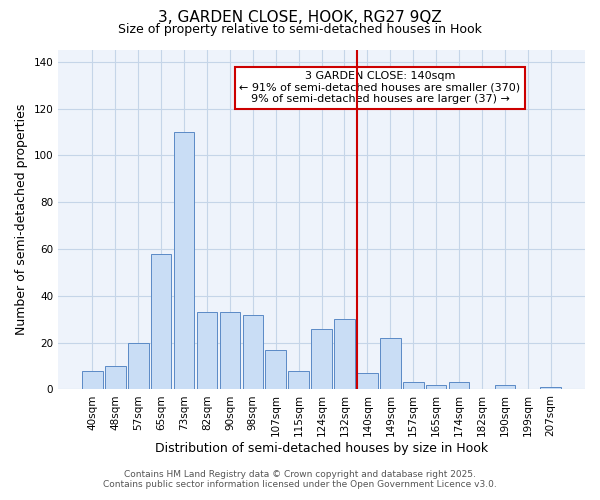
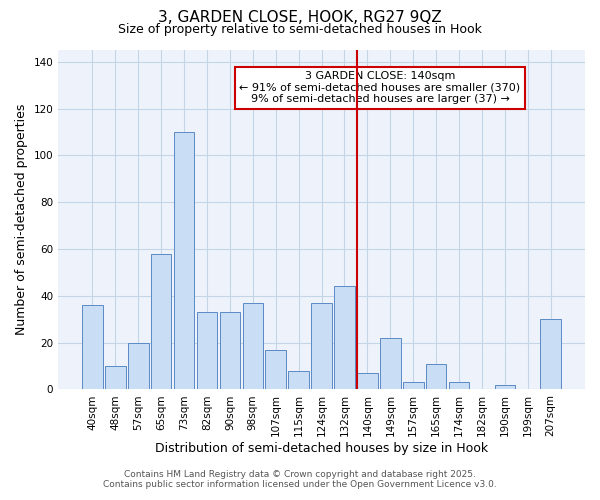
40sqm: 8 -> 36
98sqm: 32 -> 37
124sqm: 26 -> 37
132sqm: 30 -> 44
165sqm: 2 -> 11
207sqm: 1 -> 30
